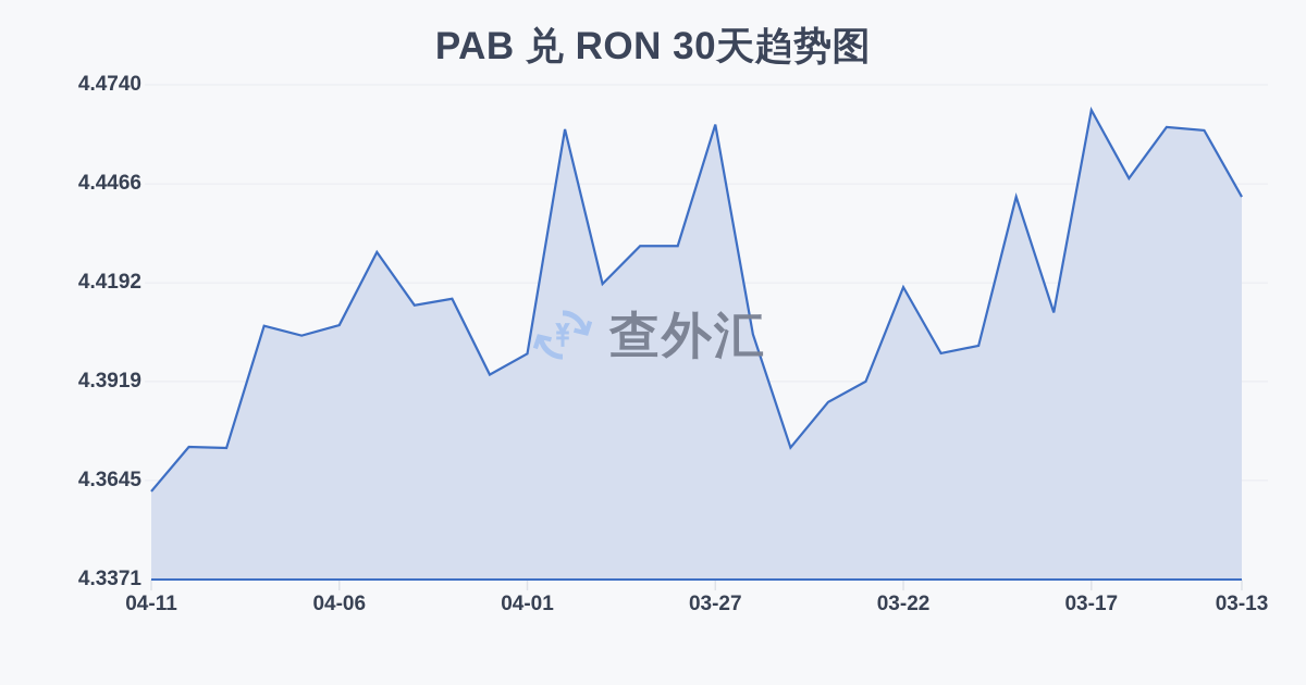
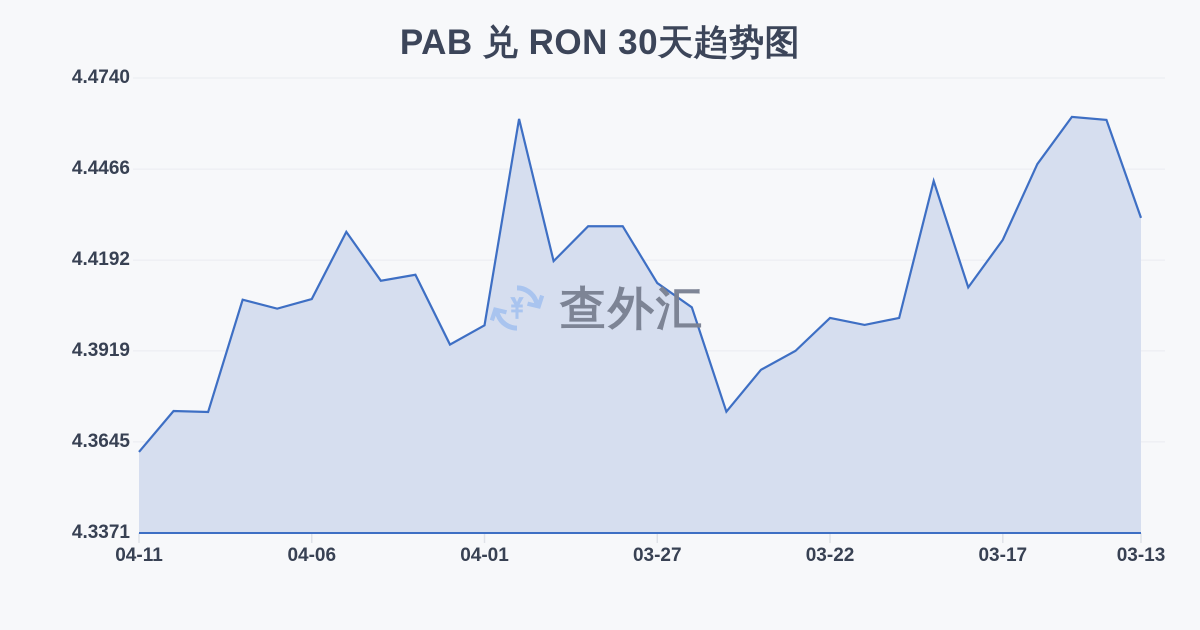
03-27: 4.463 -> 4.412
03-22: 4.418 -> 4.402
03-17: 4.467 -> 4.425
03-13: 4.443 -> 4.432
